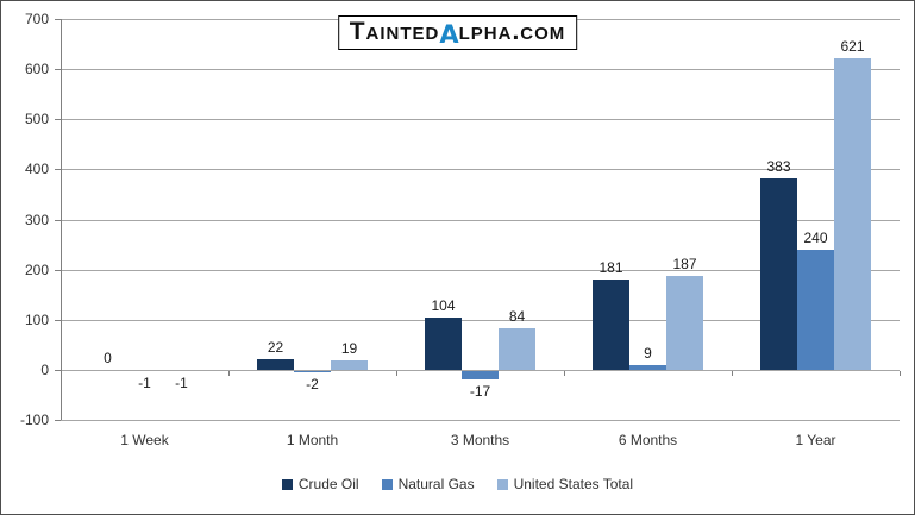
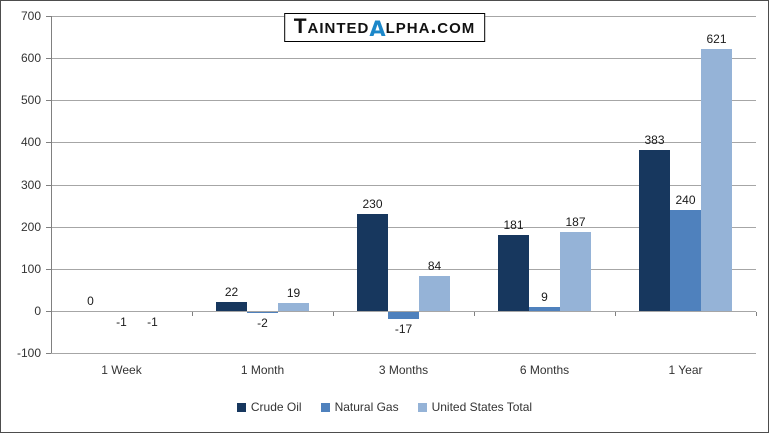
Crude Oil/3 Months: 104 -> 230
